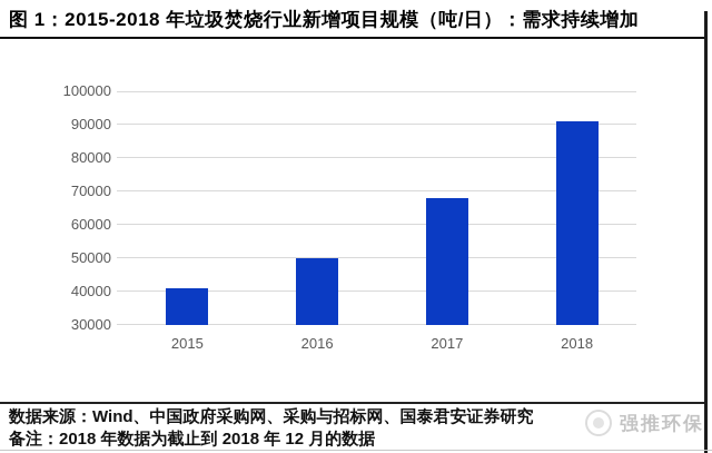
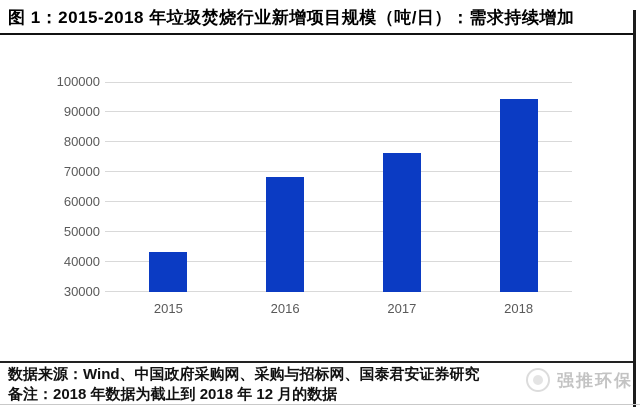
2015: 41000 -> 44000
2016: 50000 -> 68000
2017: 68000 -> 76000
2018: 91000 -> 94000
